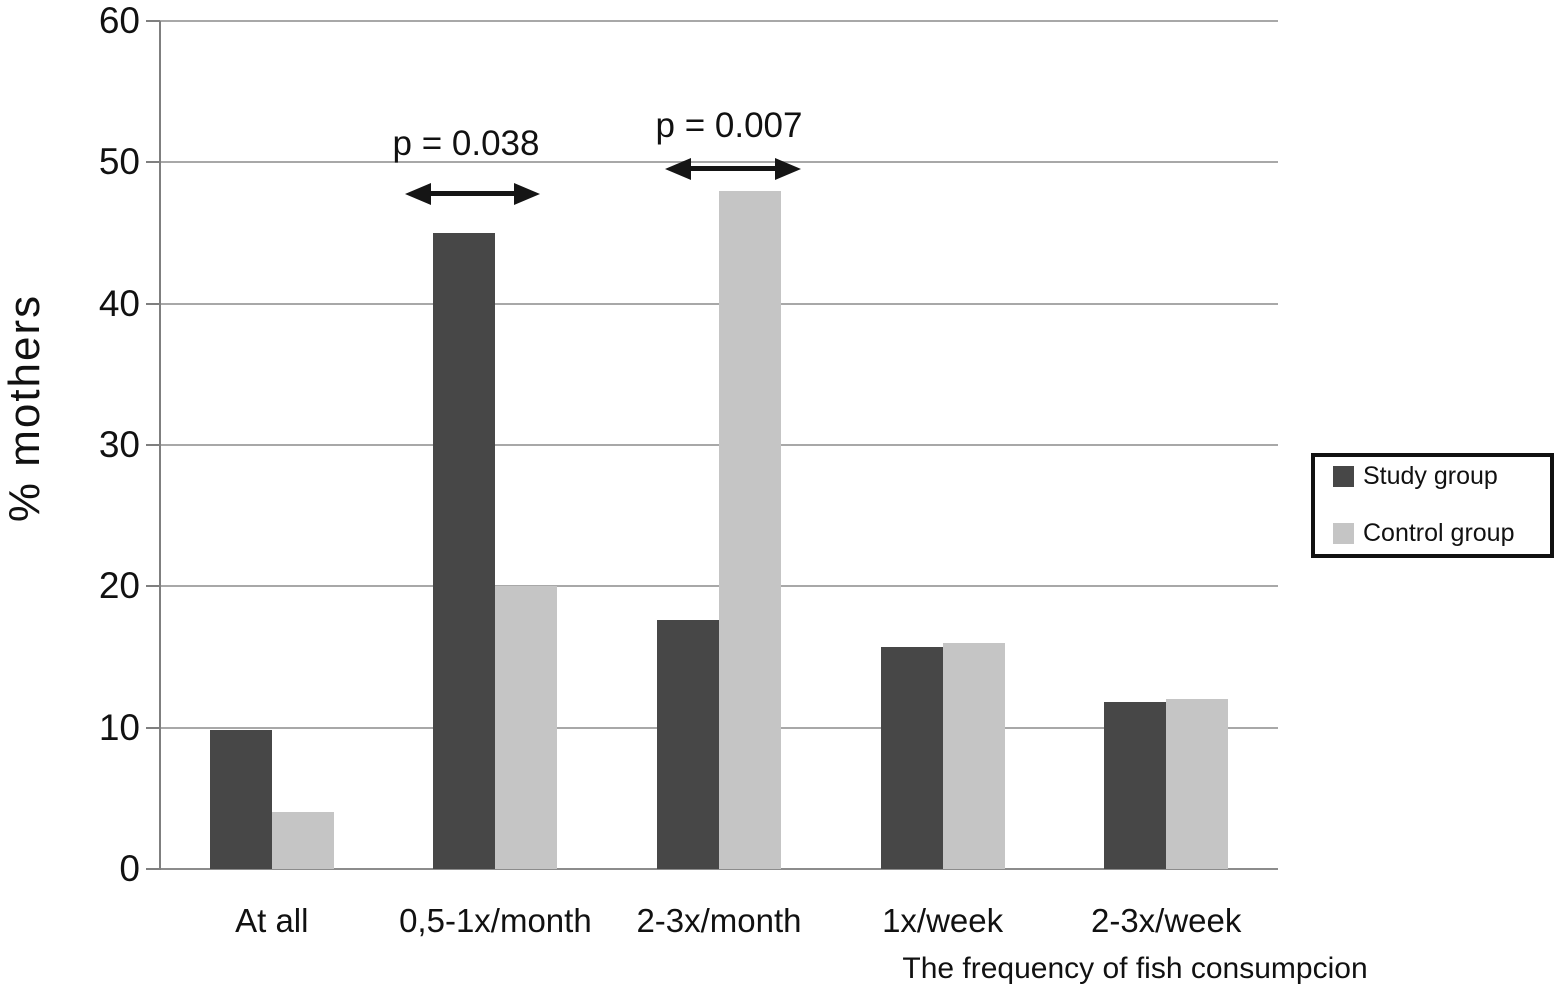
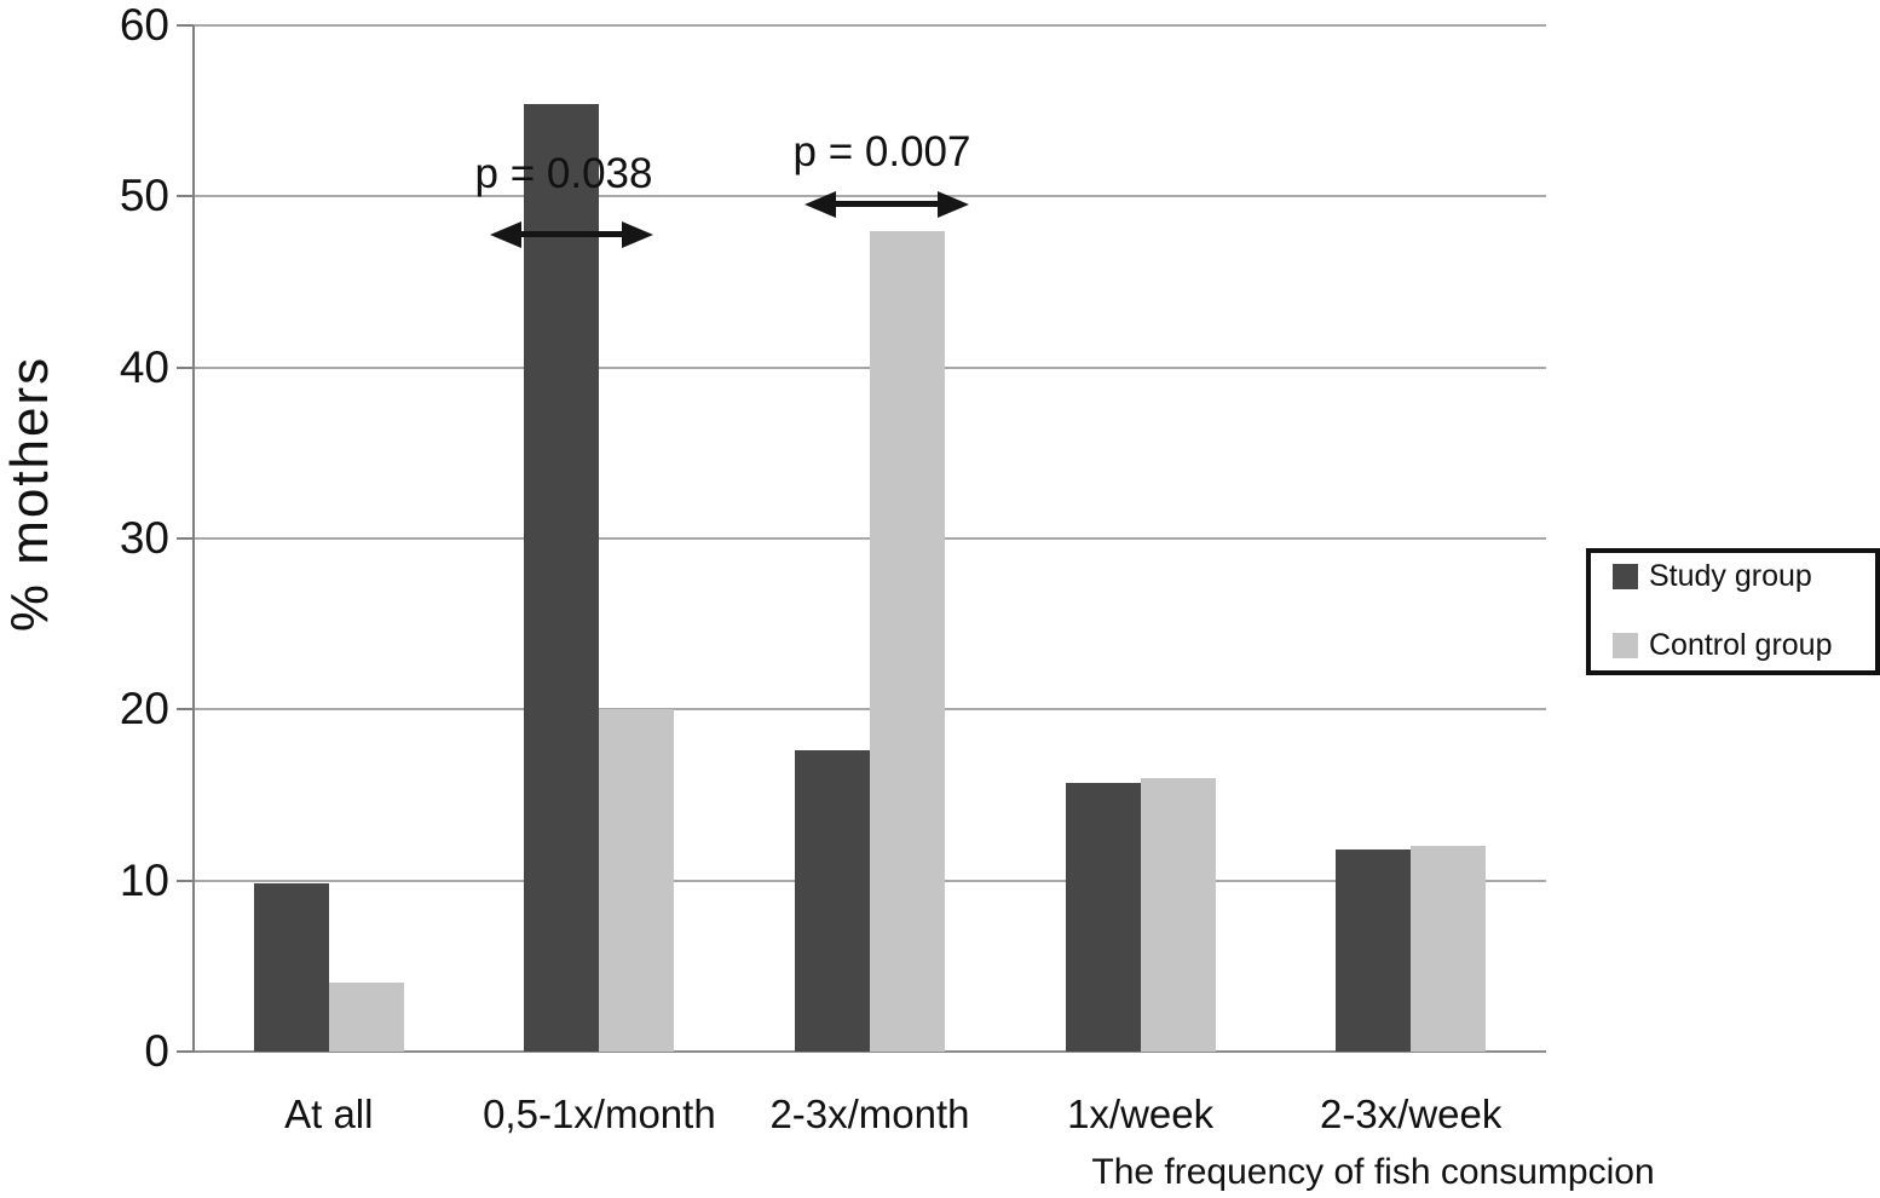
Study group/0,5-1x/month: 45.0 -> 55.4
